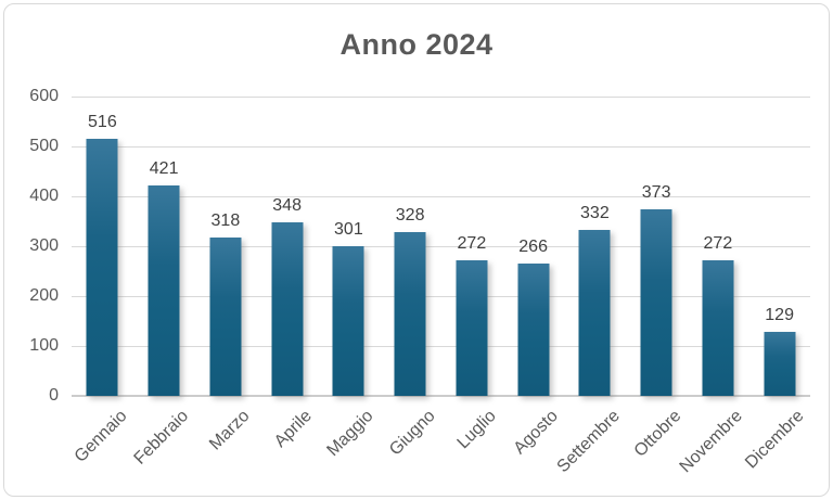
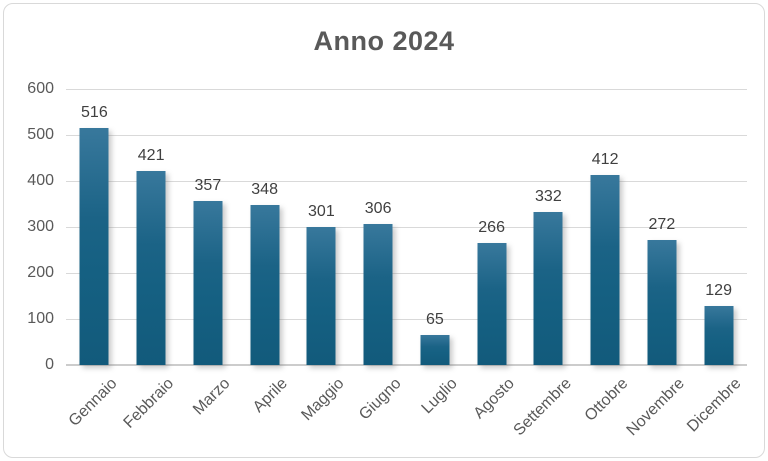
Marzo: 318 -> 357
Giugno: 328 -> 306
Luglio: 272 -> 65
Ottobre: 373 -> 412
